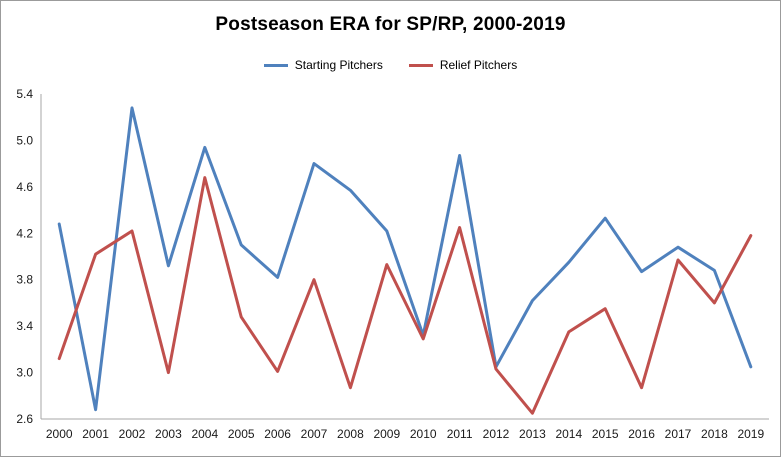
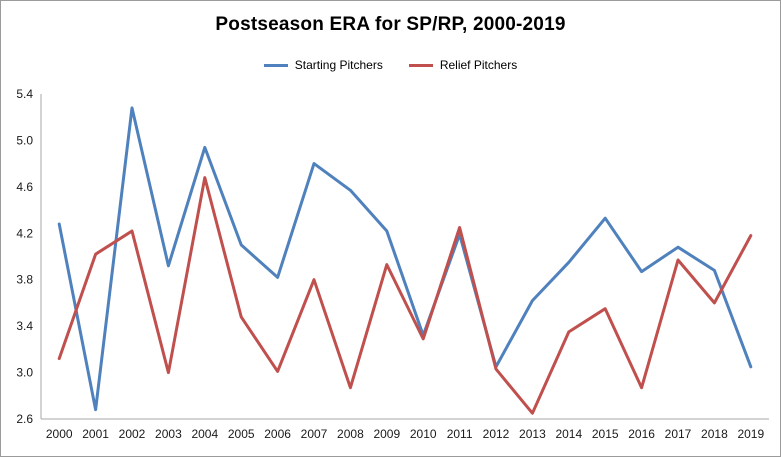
Starting Pitchers/2011: 4.87 -> 4.19
